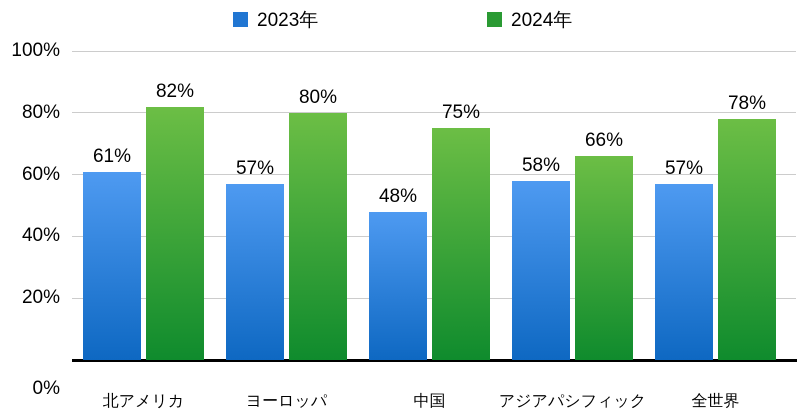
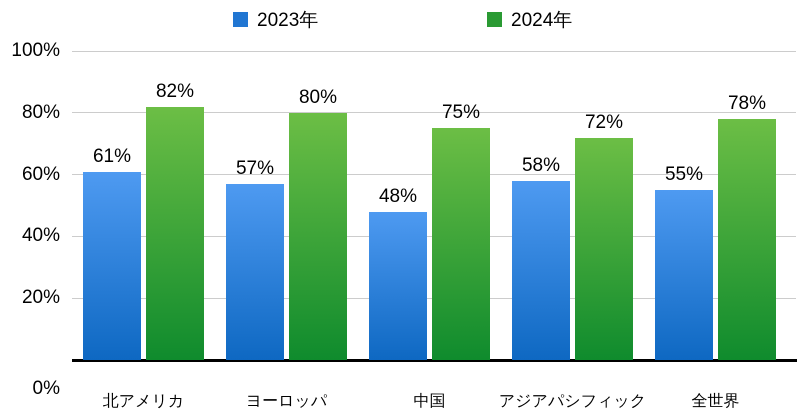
2024年/アジアパシフィック: 66% -> 72%
2023年/全世界: 57% -> 55%
